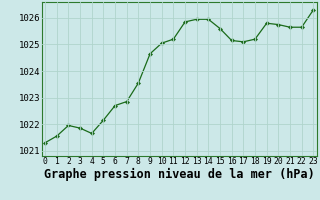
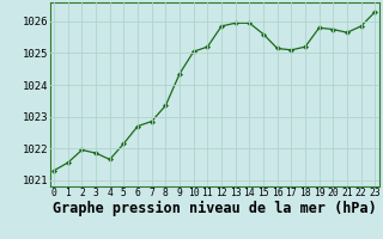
8: 1023.55 -> 1023.35
9: 1024.65 -> 1024.35
22: 1025.65 -> 1025.85
